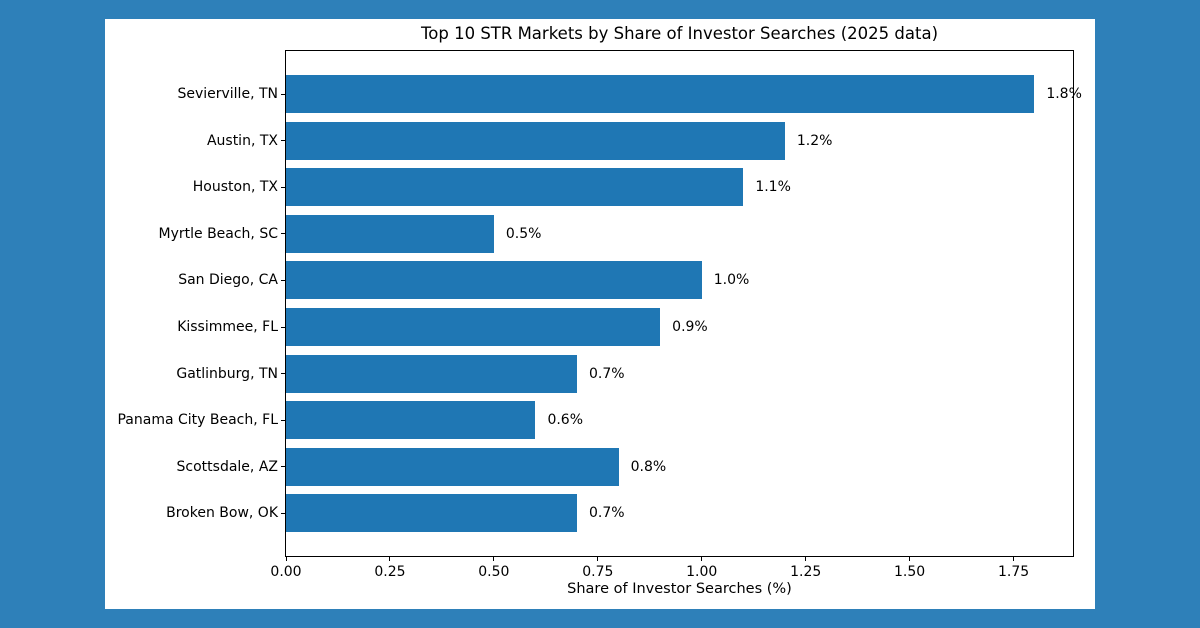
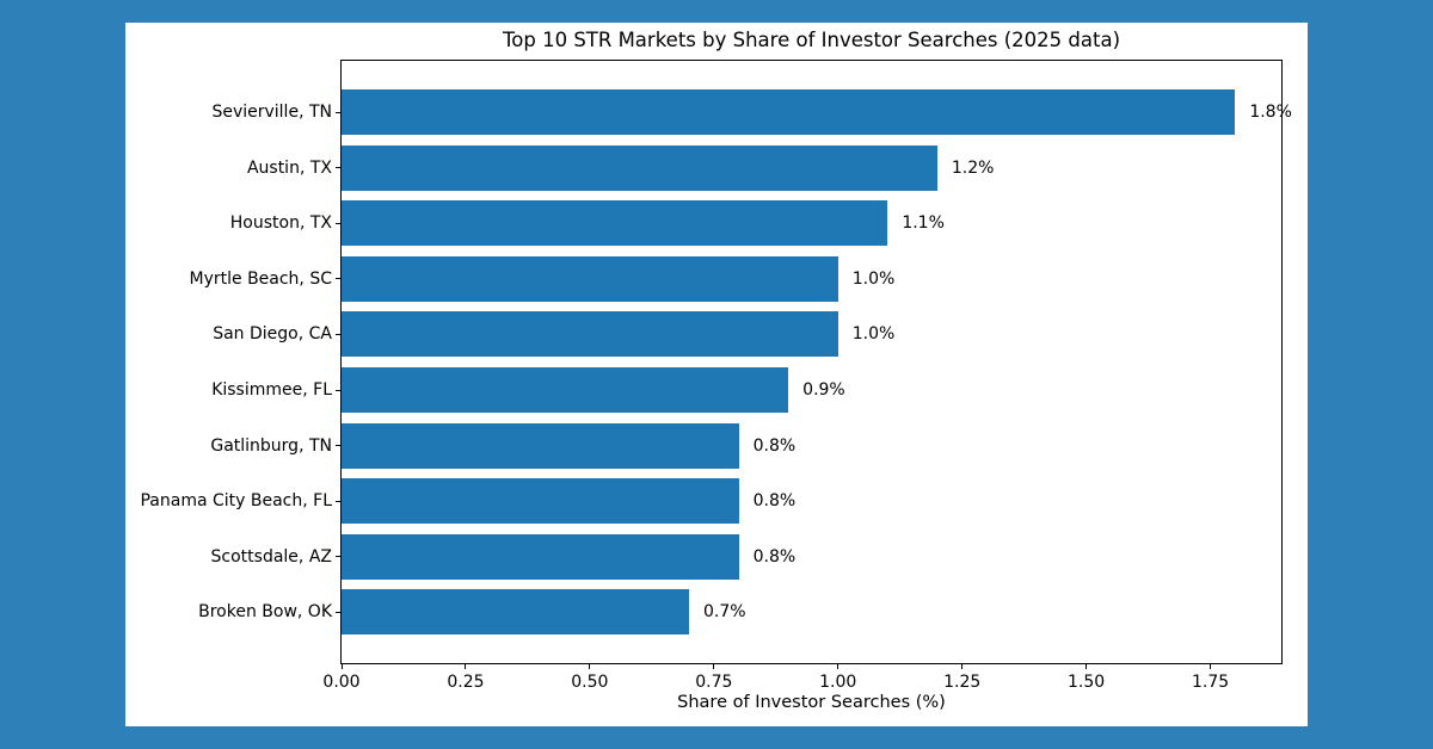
Myrtle Beach, SC: 0.5% -> 1.0%
Gatlinburg, TN: 0.7% -> 0.8%
Panama City Beach, FL: 0.6% -> 0.8%
